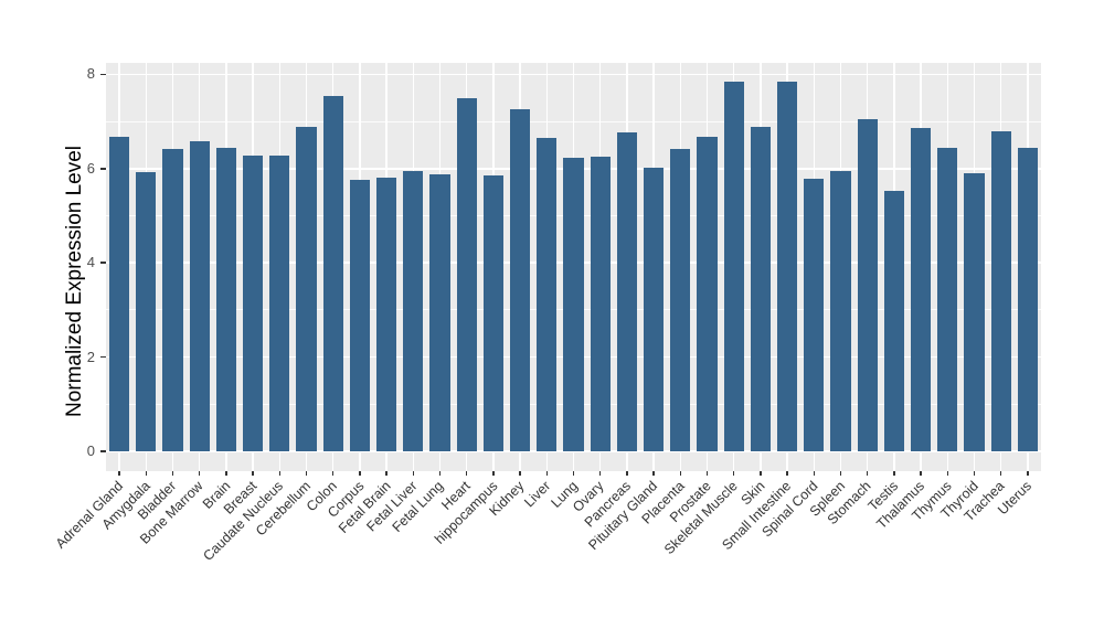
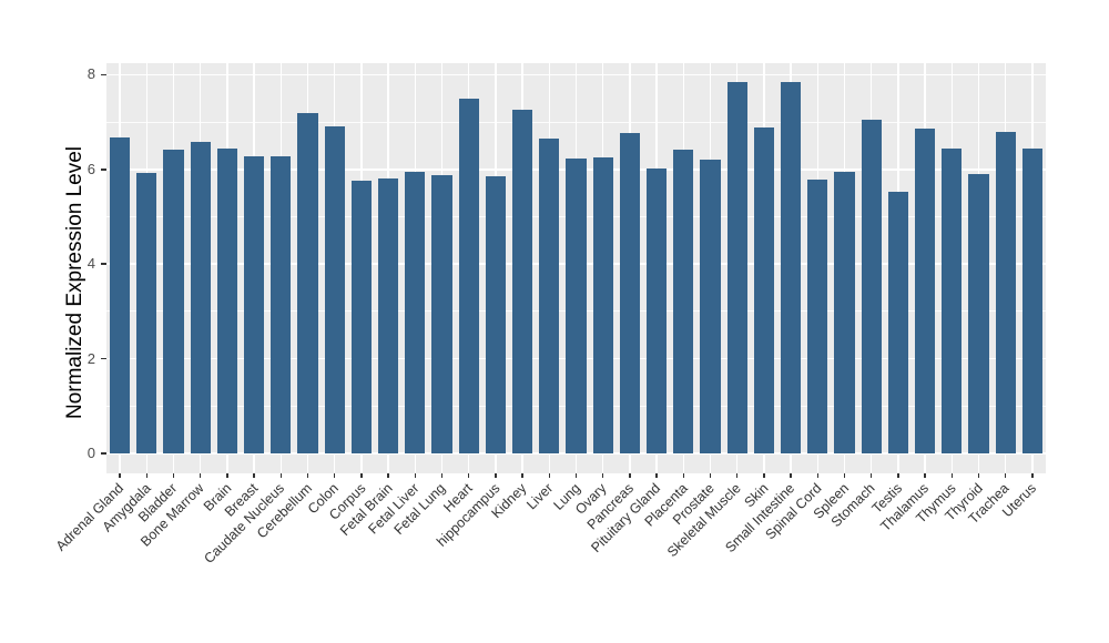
Cerebellum: 6.9 -> 7.2
Colon: 7.5 -> 6.9
Prostate: 6.7 -> 6.2
